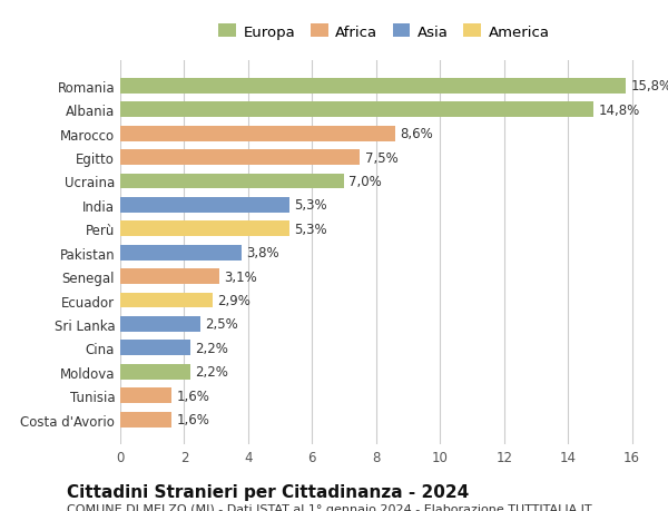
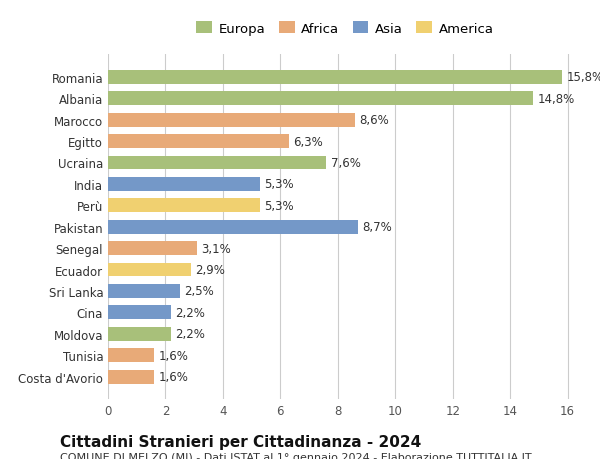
Egitto: 7,5% -> 6,3%
Ucraina: 7,0% -> 7,6%
Pakistan: 3,8% -> 8,7%
